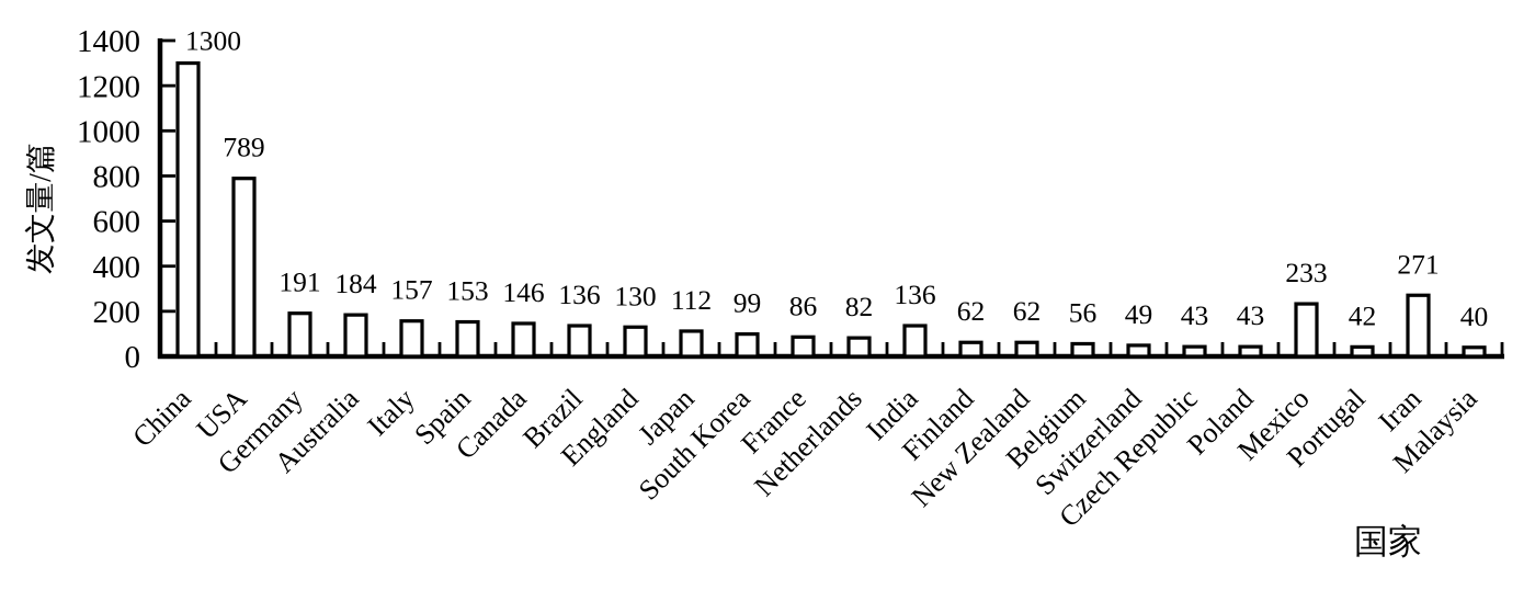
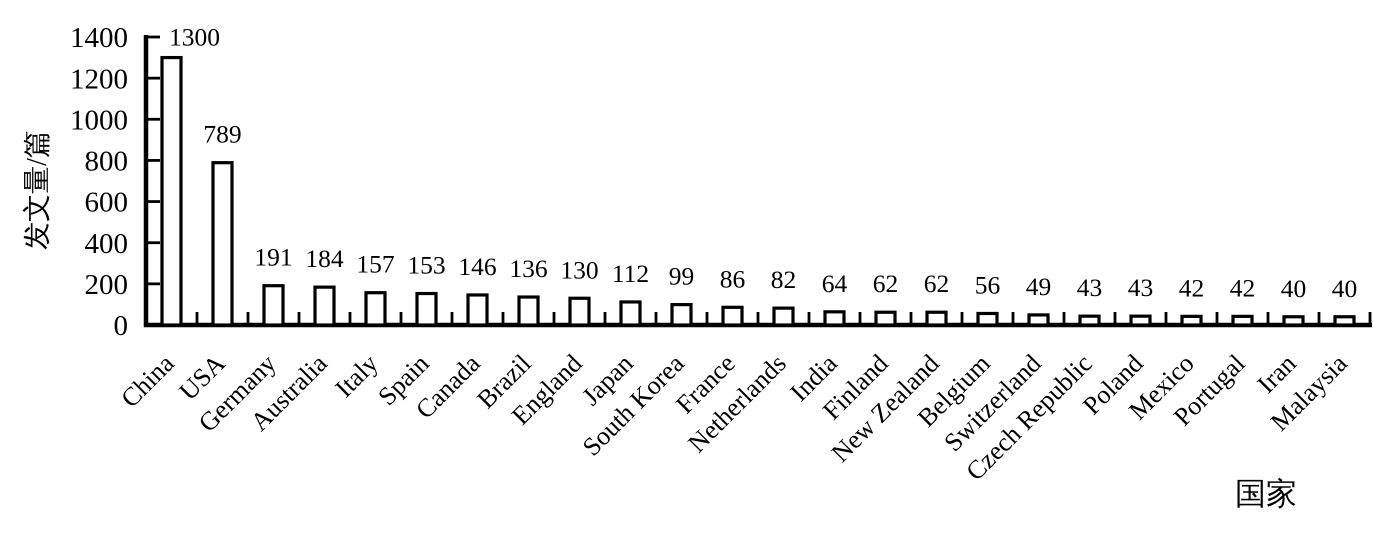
India: 136 -> 64
Mexico: 233 -> 42
Iran: 271 -> 40
